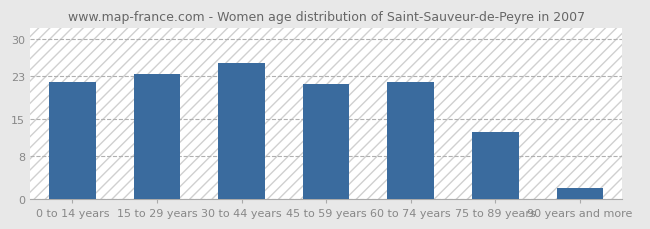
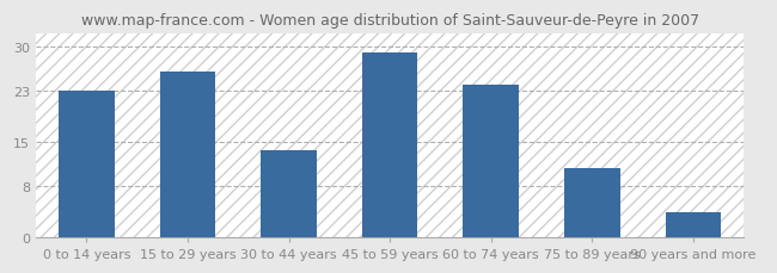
0 to 14 years: 22.0 -> 23.0
15 to 29 years: 23.5 -> 26.0
30 to 44 years: 25.5 -> 13.6
45 to 59 years: 21.5 -> 29.0
60 to 74 years: 22.0 -> 24.0
75 to 89 years: 12.5 -> 10.8
90 years and more: 2.0 -> 4.0
